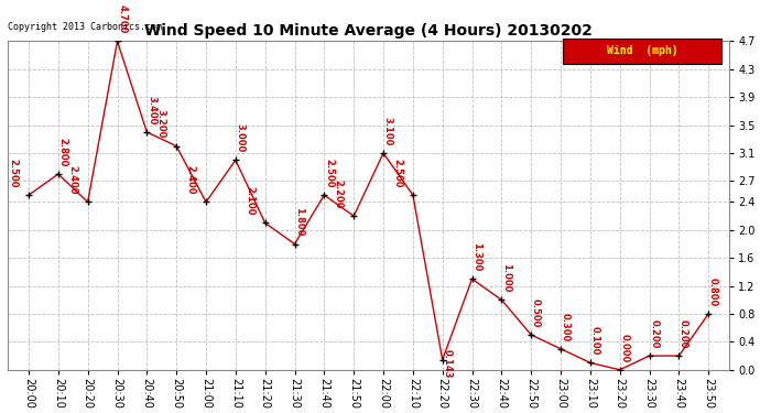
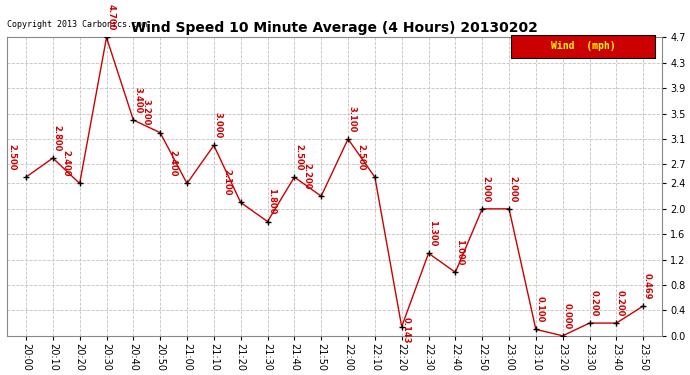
22:50: 0.500 -> 2.000
23:00: 0.300 -> 2.000
23:50: 0.800 -> 0.469
